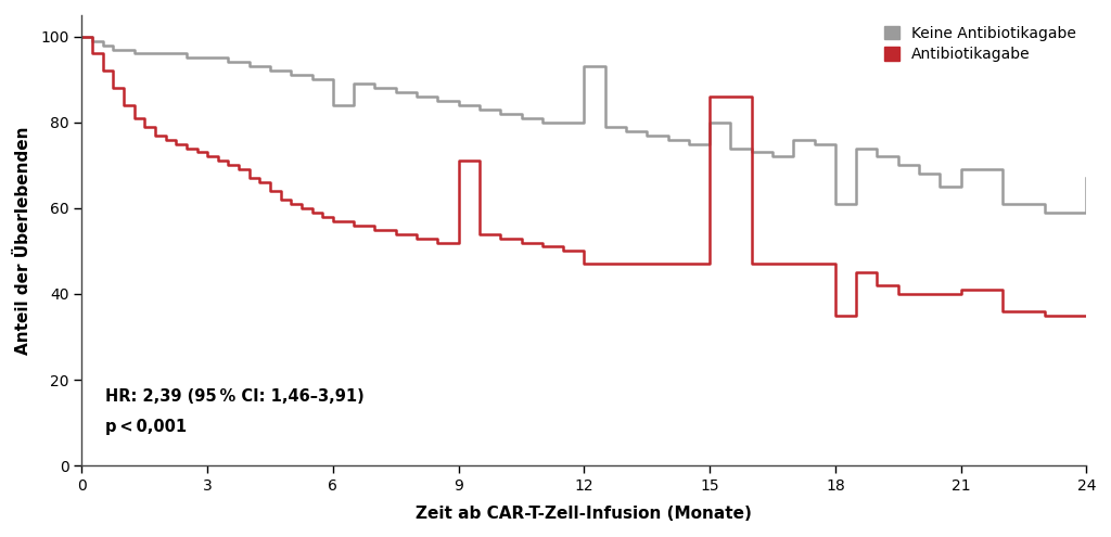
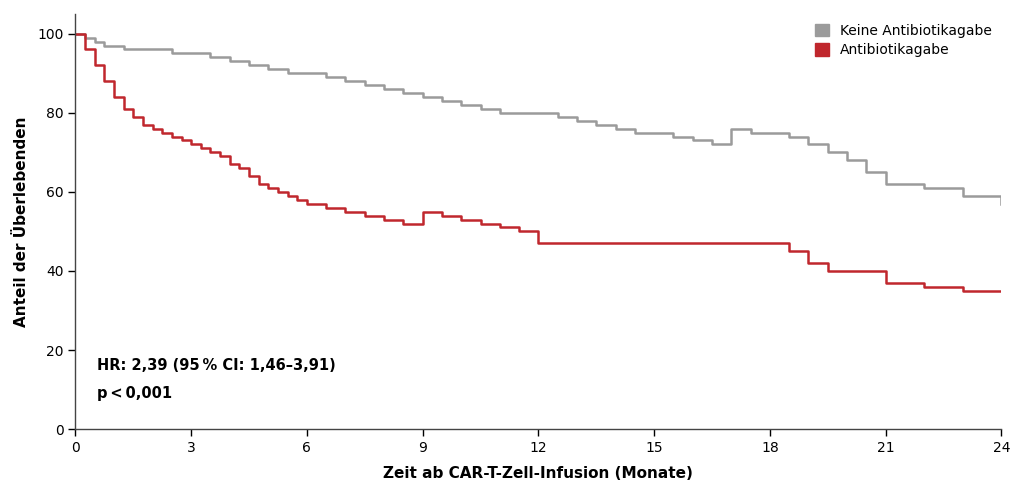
Keine Antibiotikagabe/6: 84 -> 90
Antibiotikagabe/9: 71 -> 55
Keine Antibiotikagabe/12: 93 -> 80
Keine Antibiotikagabe/15: 80 -> 75
Antibiotikagabe/15: 86 -> 47
Keine Antibiotikagabe/18: 61 -> 75
Antibiotikagabe/18: 35 -> 47
Keine Antibiotikagabe/21: 69 -> 62
Antibiotikagabe/21: 41 -> 37
Keine Antibiotikagabe/24: 67 -> 57
